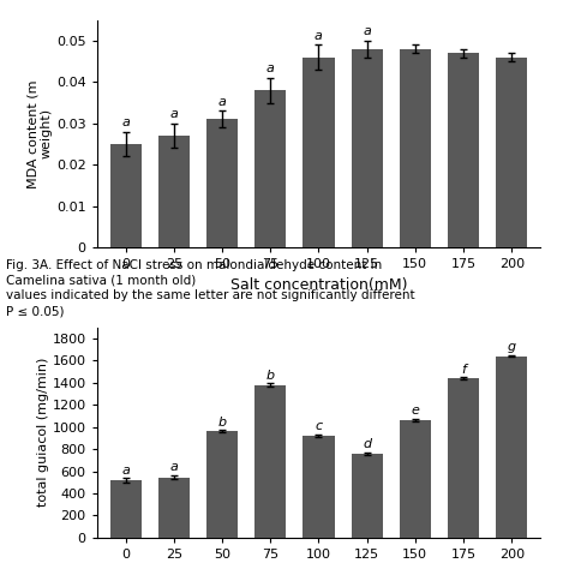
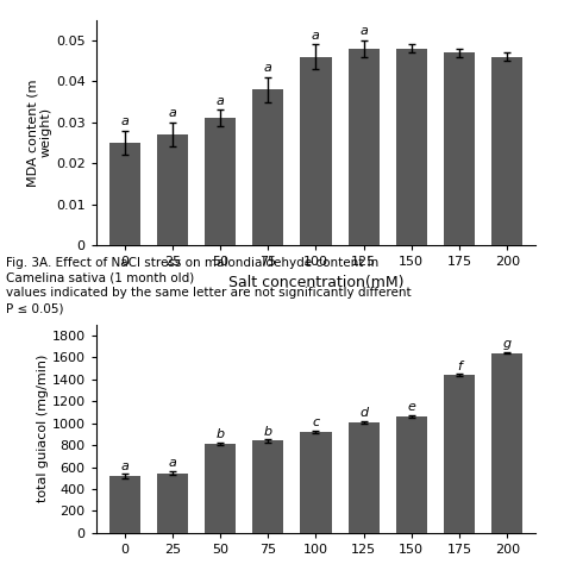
50: 960 -> 810
75: 1380 -> 840
125: 760 -> 1010
